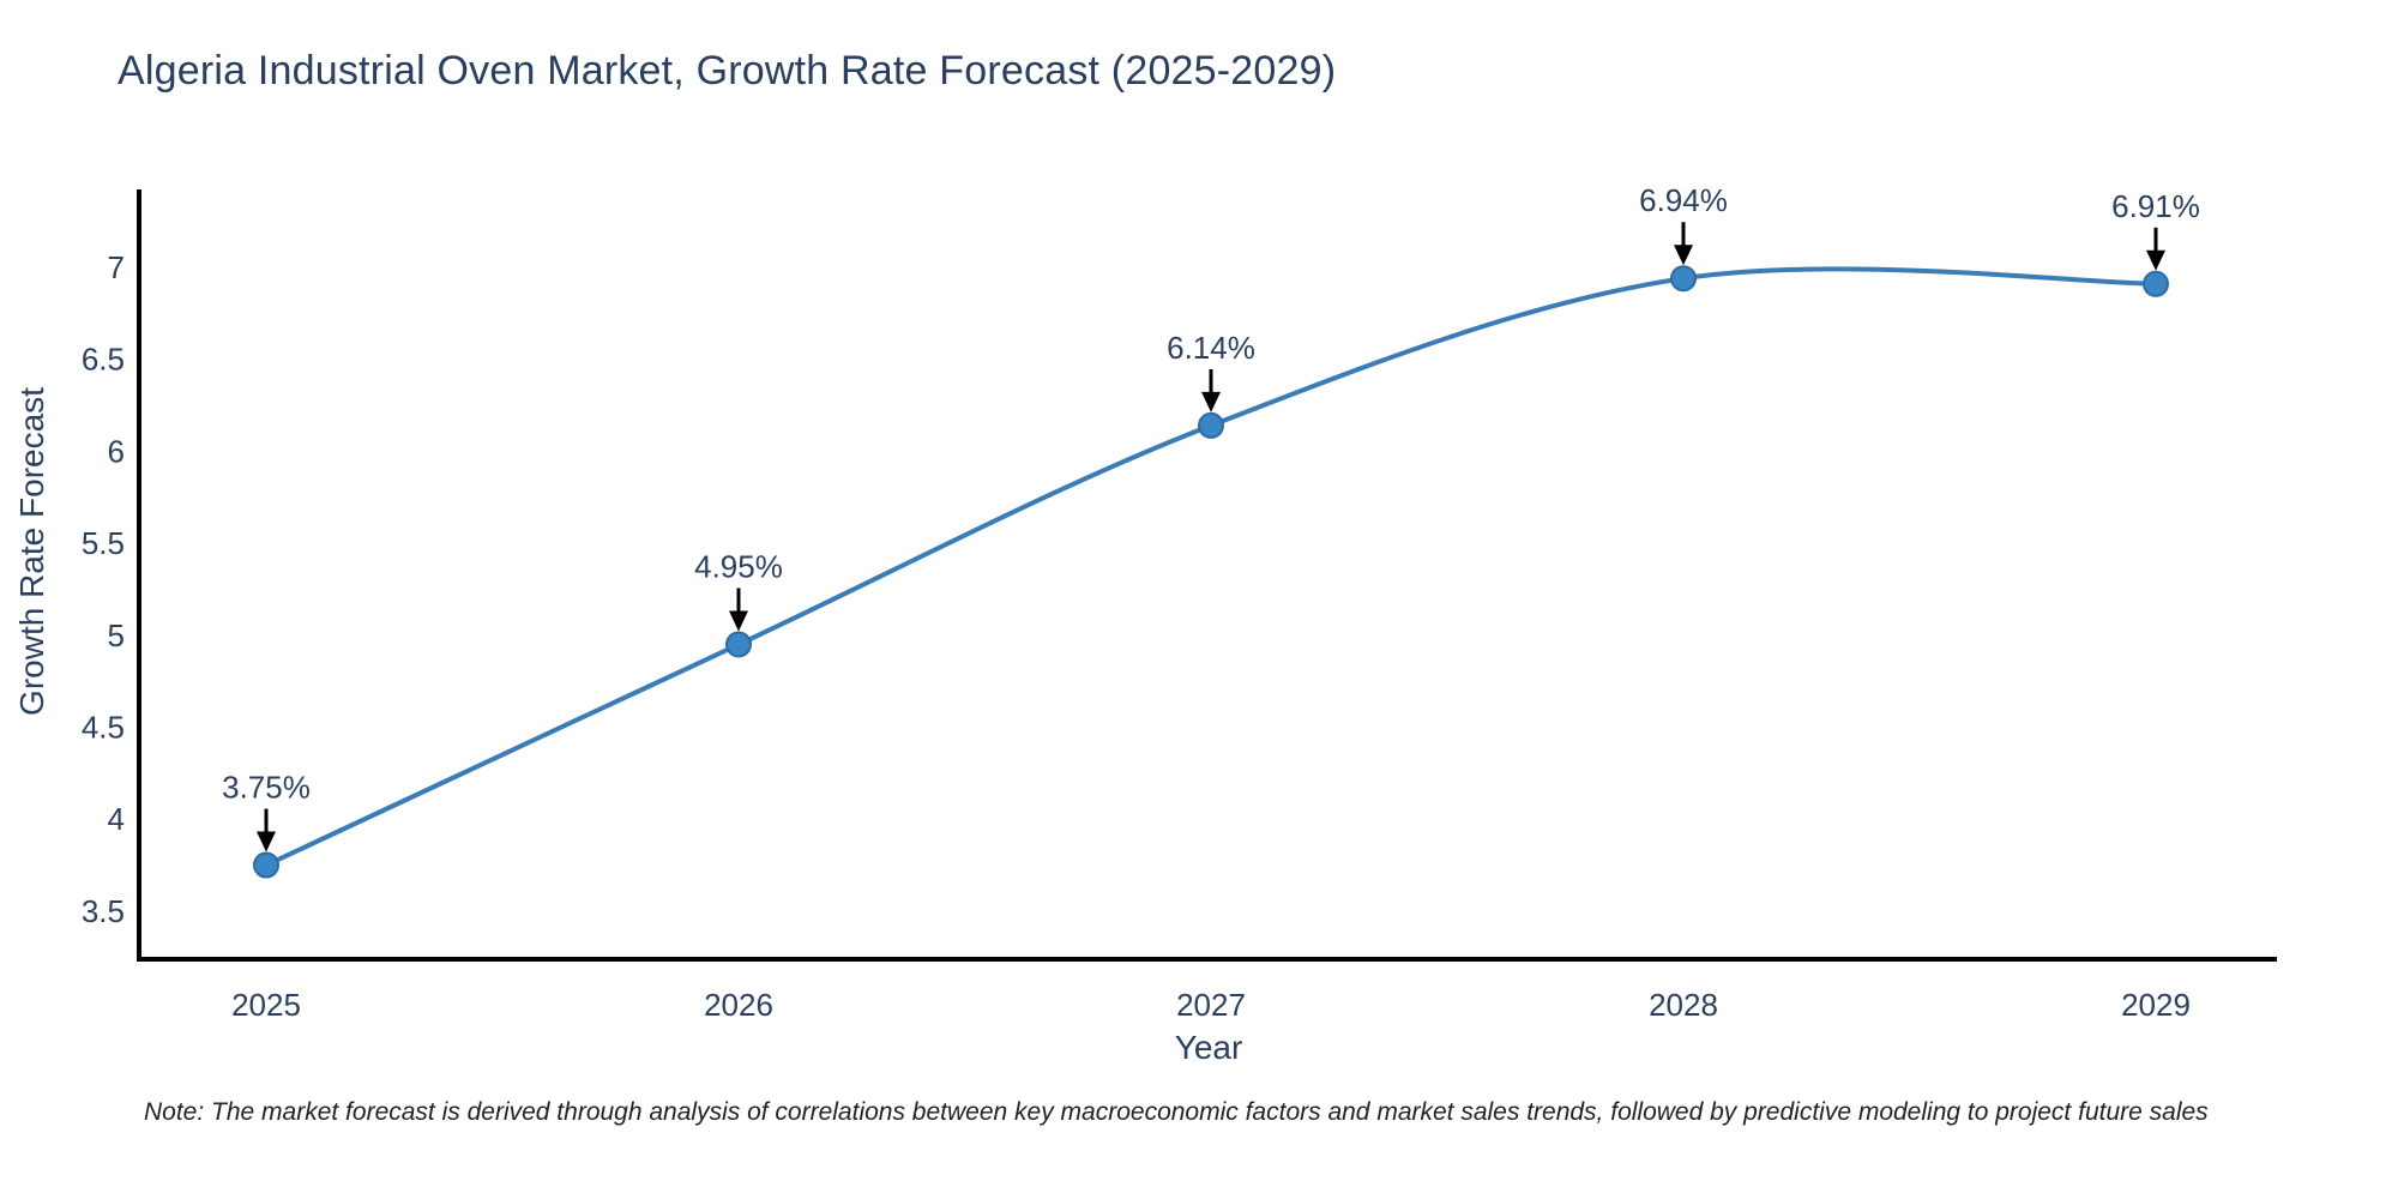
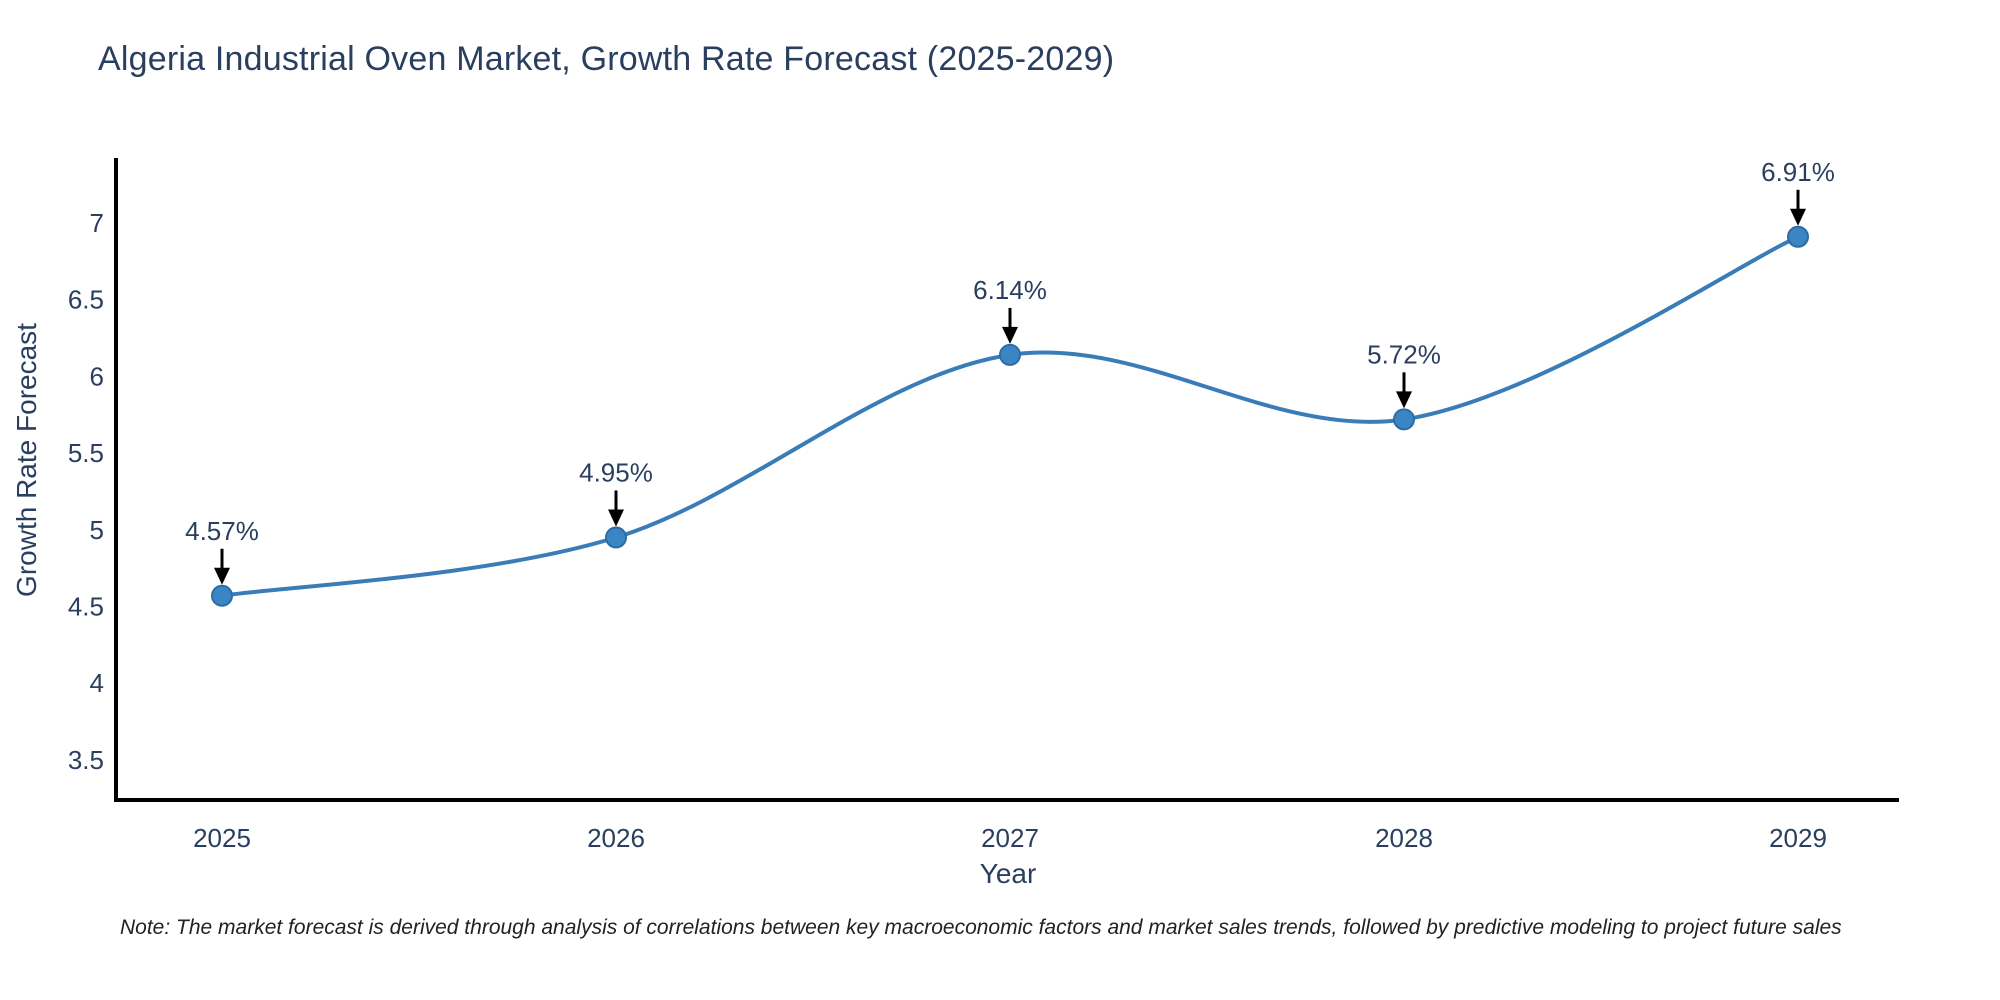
2025: 3.75% -> 4.57%
2028: 6.94% -> 5.72%
